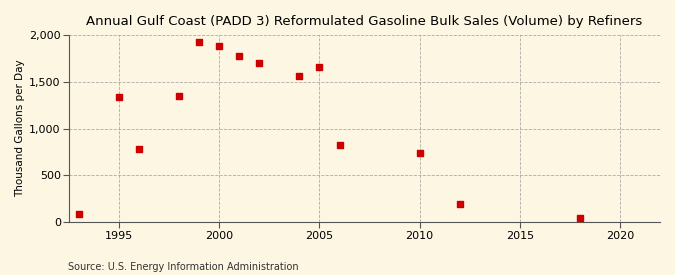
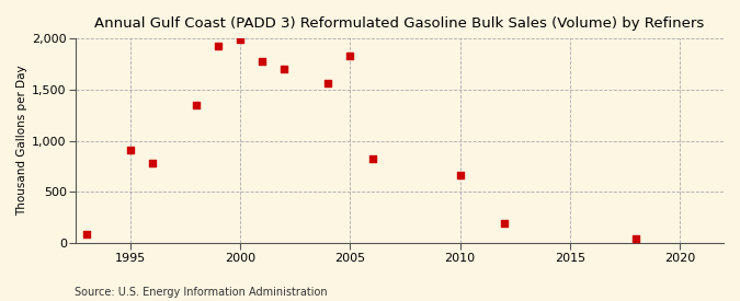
1995: 1,340 -> 900
2000: 1,880 -> 1,990
2005: 1,660 -> 1,830
2010: 740 -> 660
